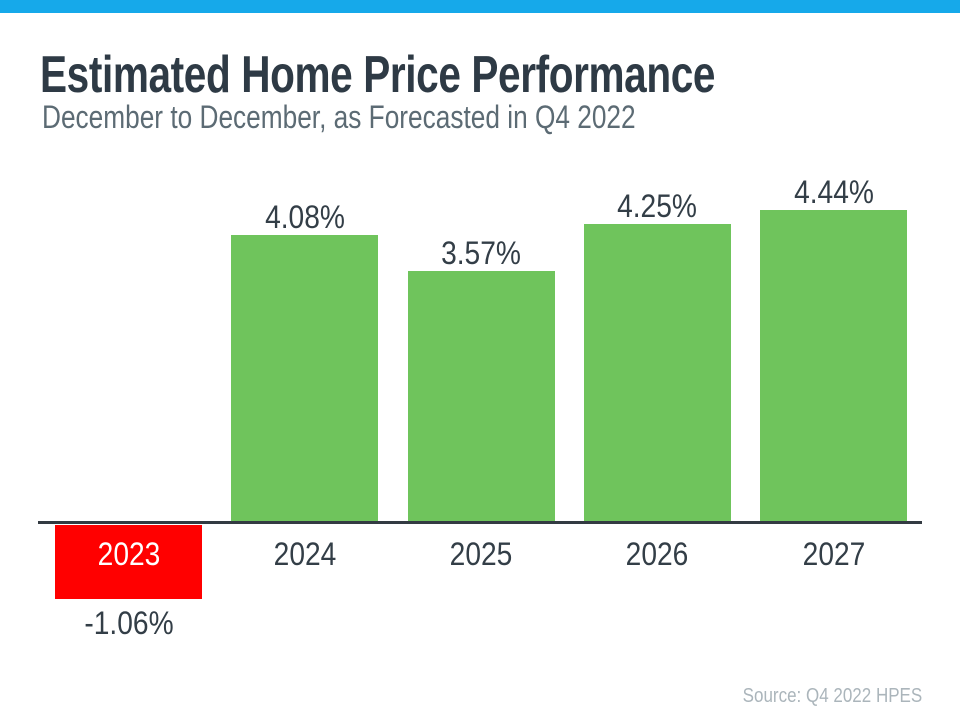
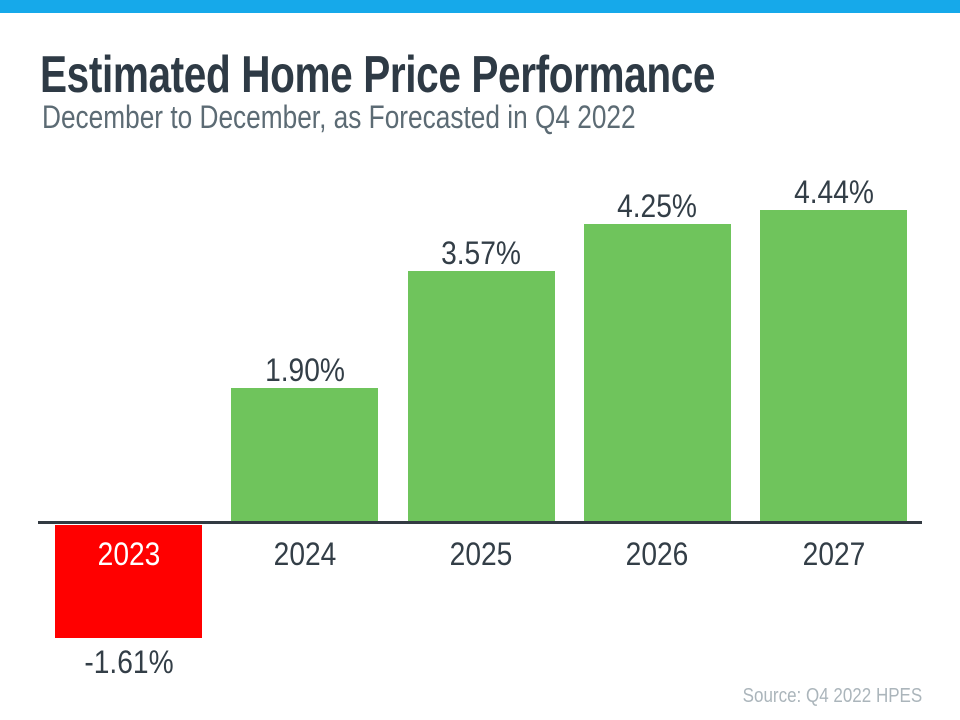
2023: -1.06% -> -1.61%
2024: 4.08% -> 1.90%
